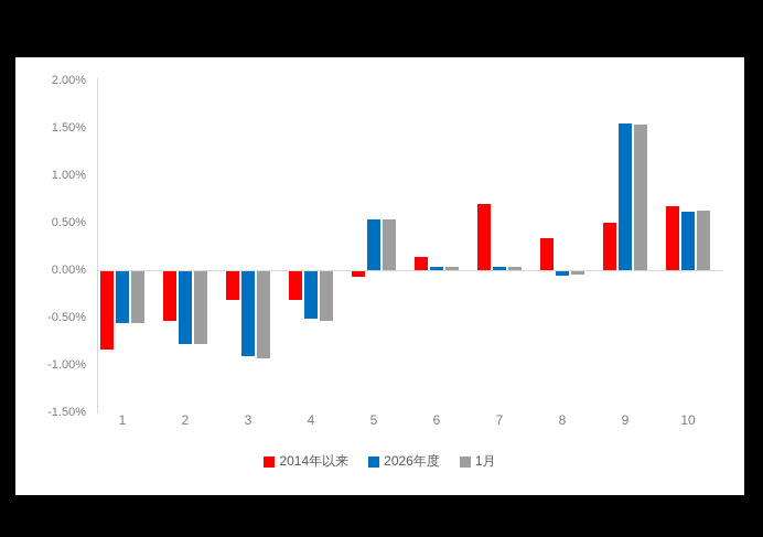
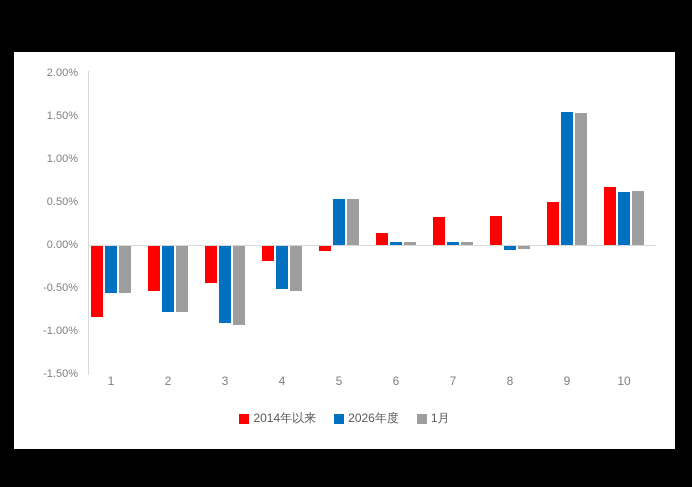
2014年以来/3: -0.3% -> -0.4%
2014年以来/4: -0.3% -> -0.2%
2014年以来/7: 0.7% -> 0.3%
